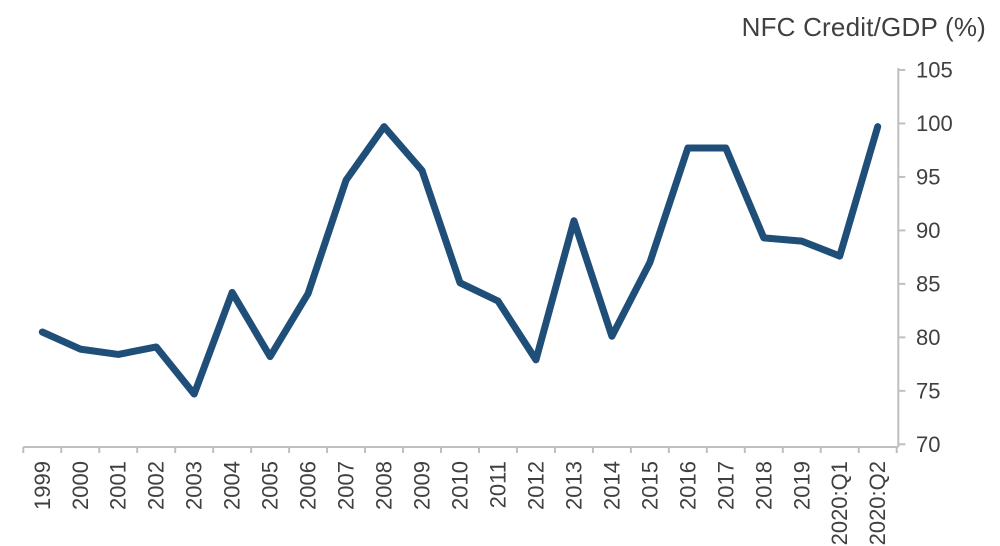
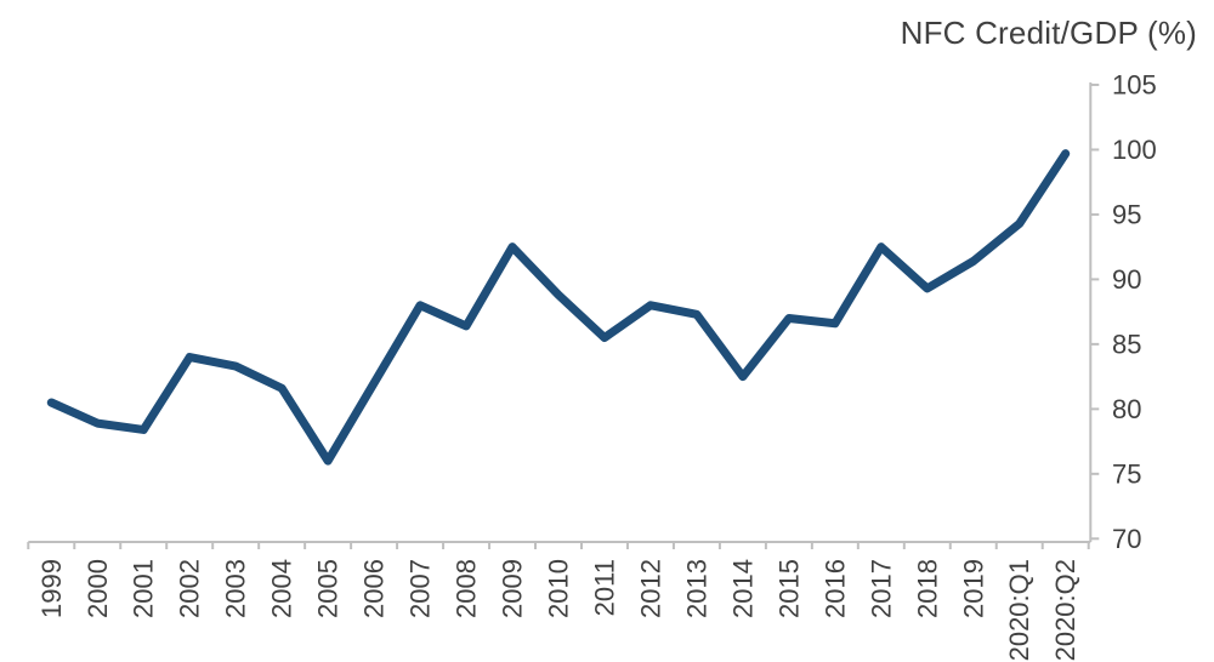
2002: 79.1 -> 84.0
2003: 74.7 -> 83.3
2004: 84.2 -> 81.6
2005: 78.2 -> 76.0
2006: 84.1 -> 82.0
2007: 94.7 -> 88.0
2008: 99.7 -> 86.4
2009: 95.6 -> 92.5
2010: 85.1 -> 88.8
2011: 83.4 -> 85.5
2012: 77.9 -> 88.0
2013: 90.9 -> 87.3
2014: 80.1 -> 82.5
2016: 97.7 -> 86.6
2017: 97.7 -> 92.5
2019: 89.0 -> 91.4
2020:Q1: 87.6 -> 94.3
